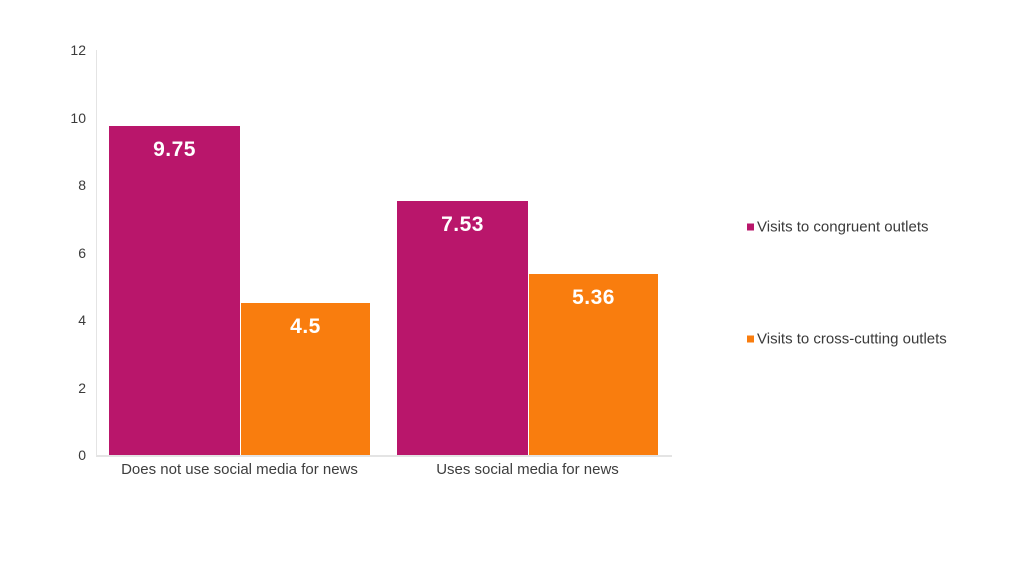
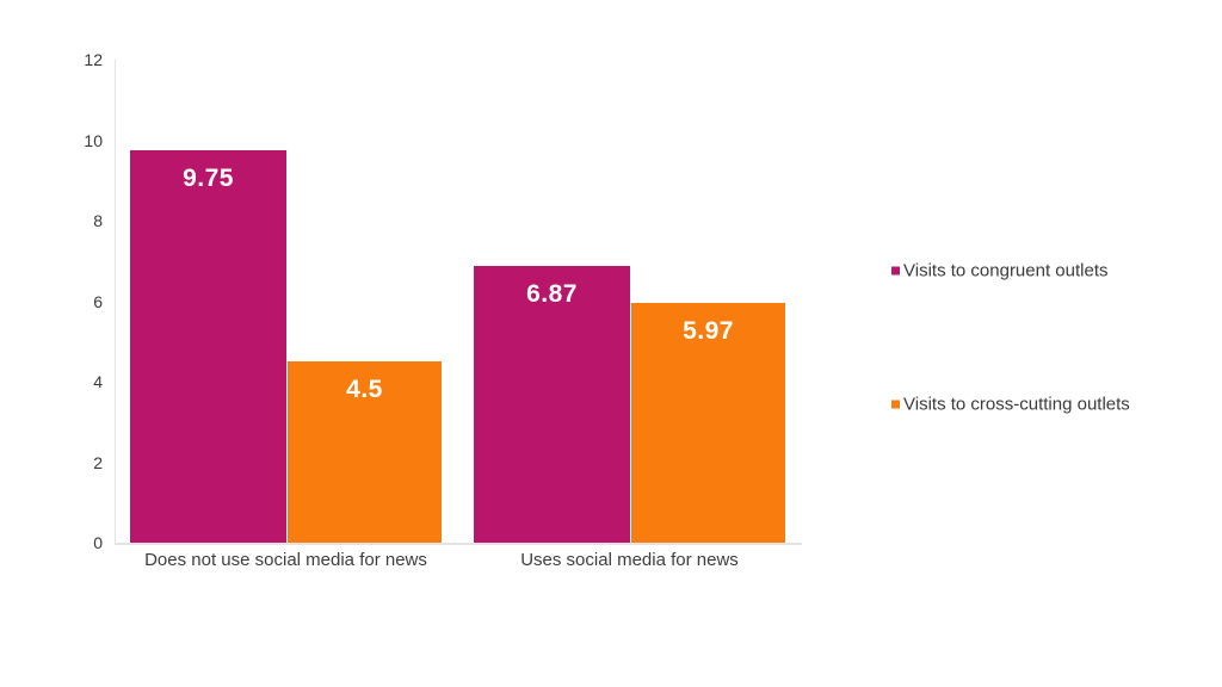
Visits to congruent outlets/Uses social media for news: 7.53 -> 6.87
Visits to cross-cutting outlets/Uses social media for news: 5.36 -> 5.97
